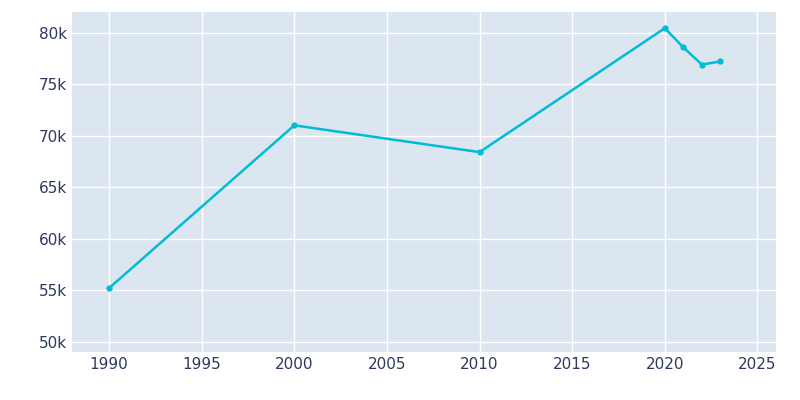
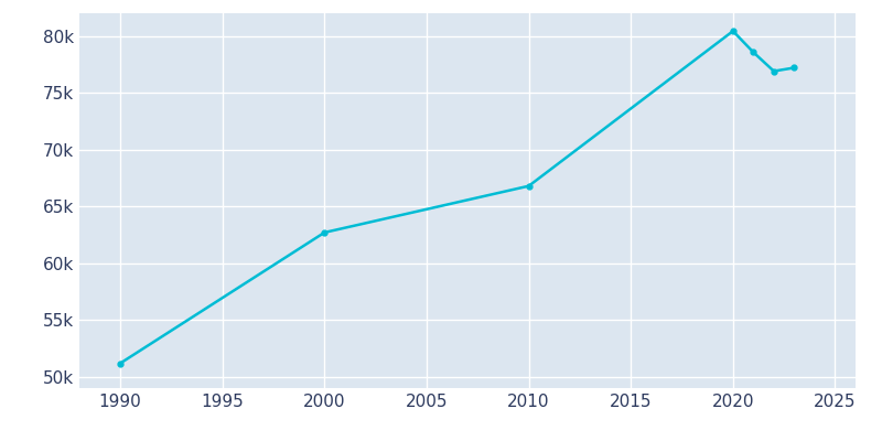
1990: 55.2k -> 51.2k
2000: 71.0k -> 62.7k
2010: 68.4k -> 66.8k
